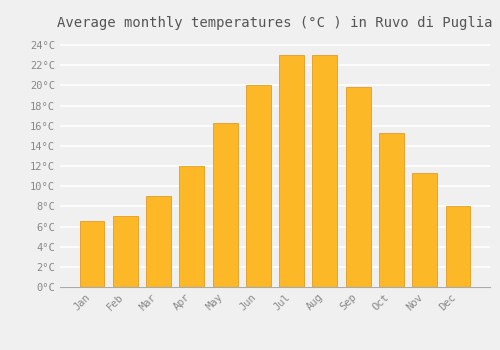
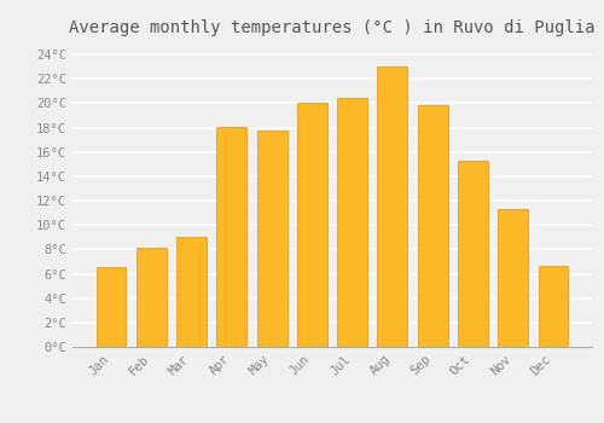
Feb: 7.0°C -> 8.1°C
Apr: 12.0°C -> 18.1°C
May: 16.3°C -> 17.8°C
Jul: 23.0°C -> 20.4°C
Dec: 8.0°C -> 6.6°C
